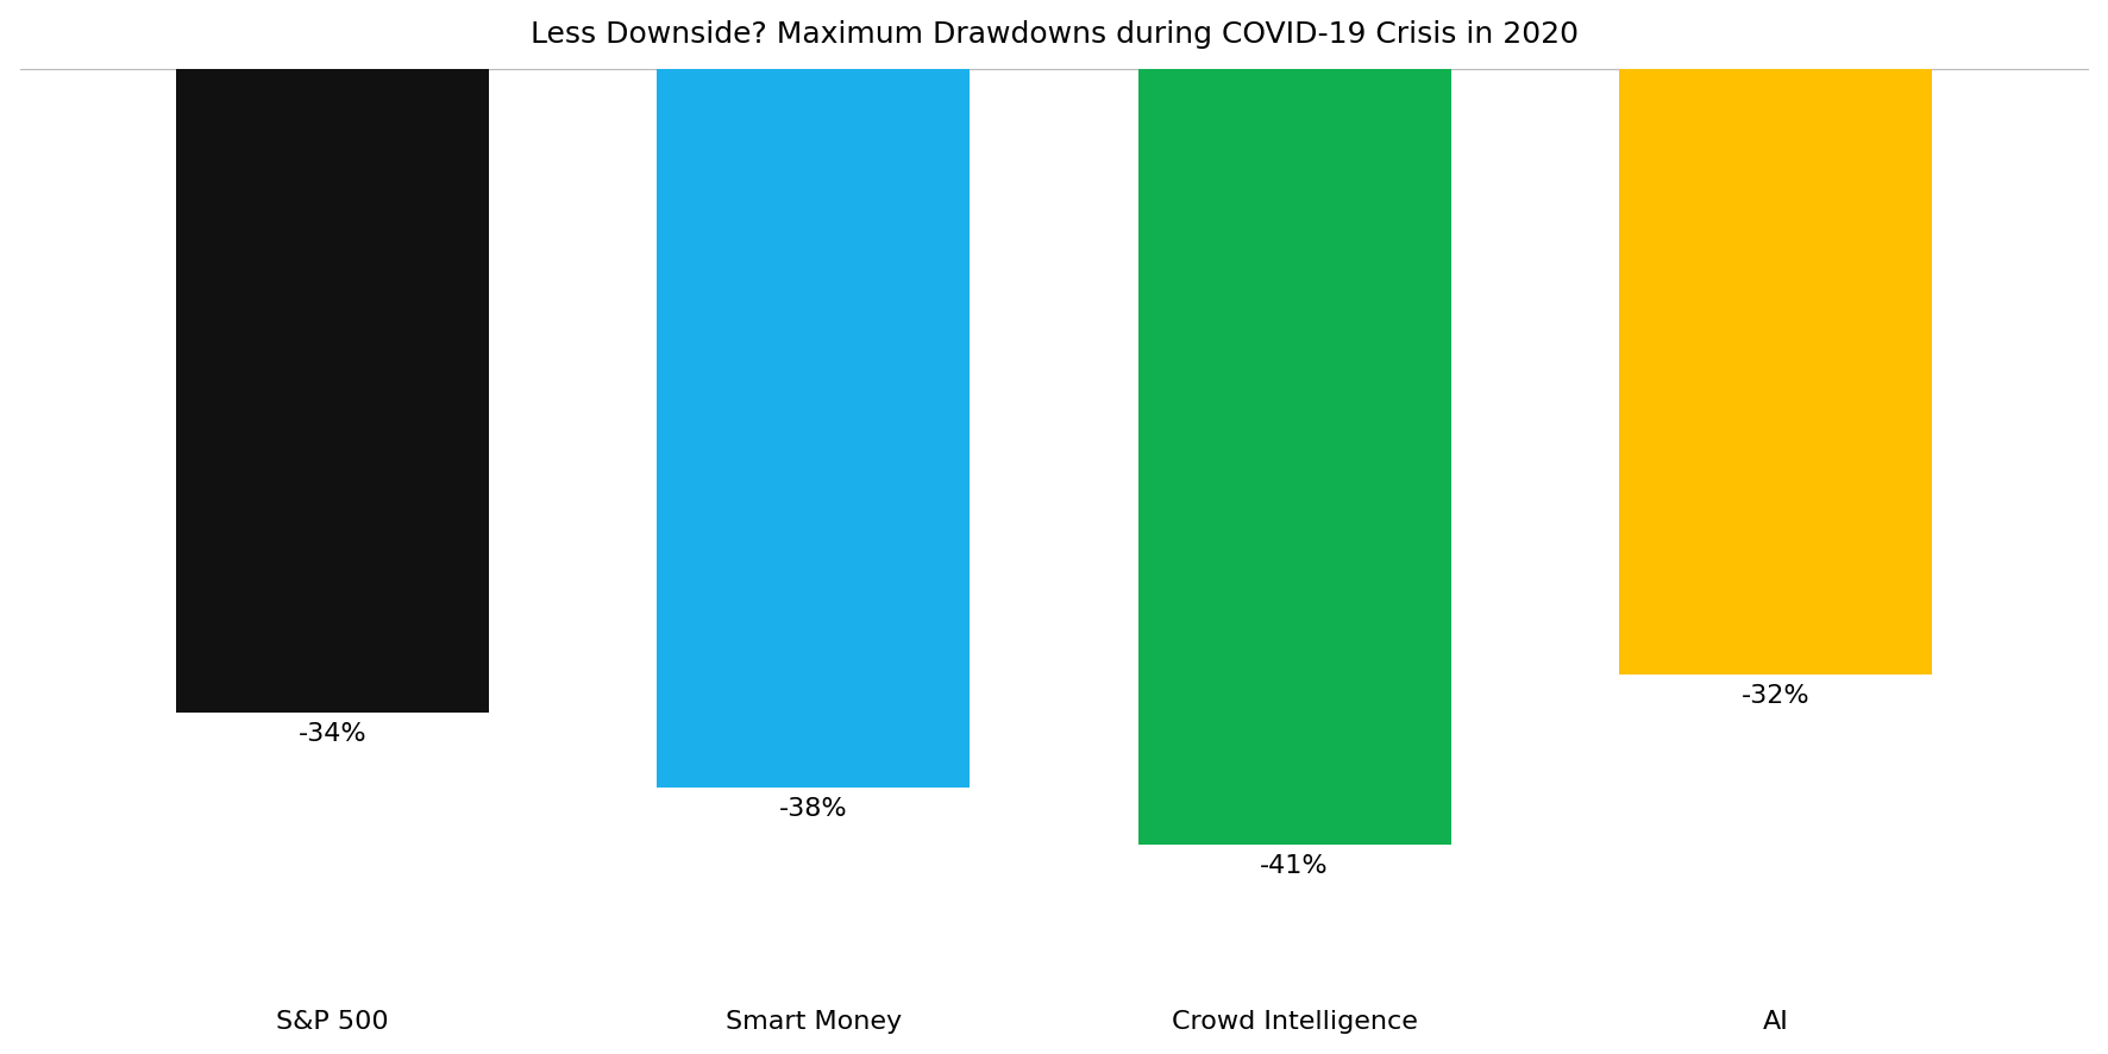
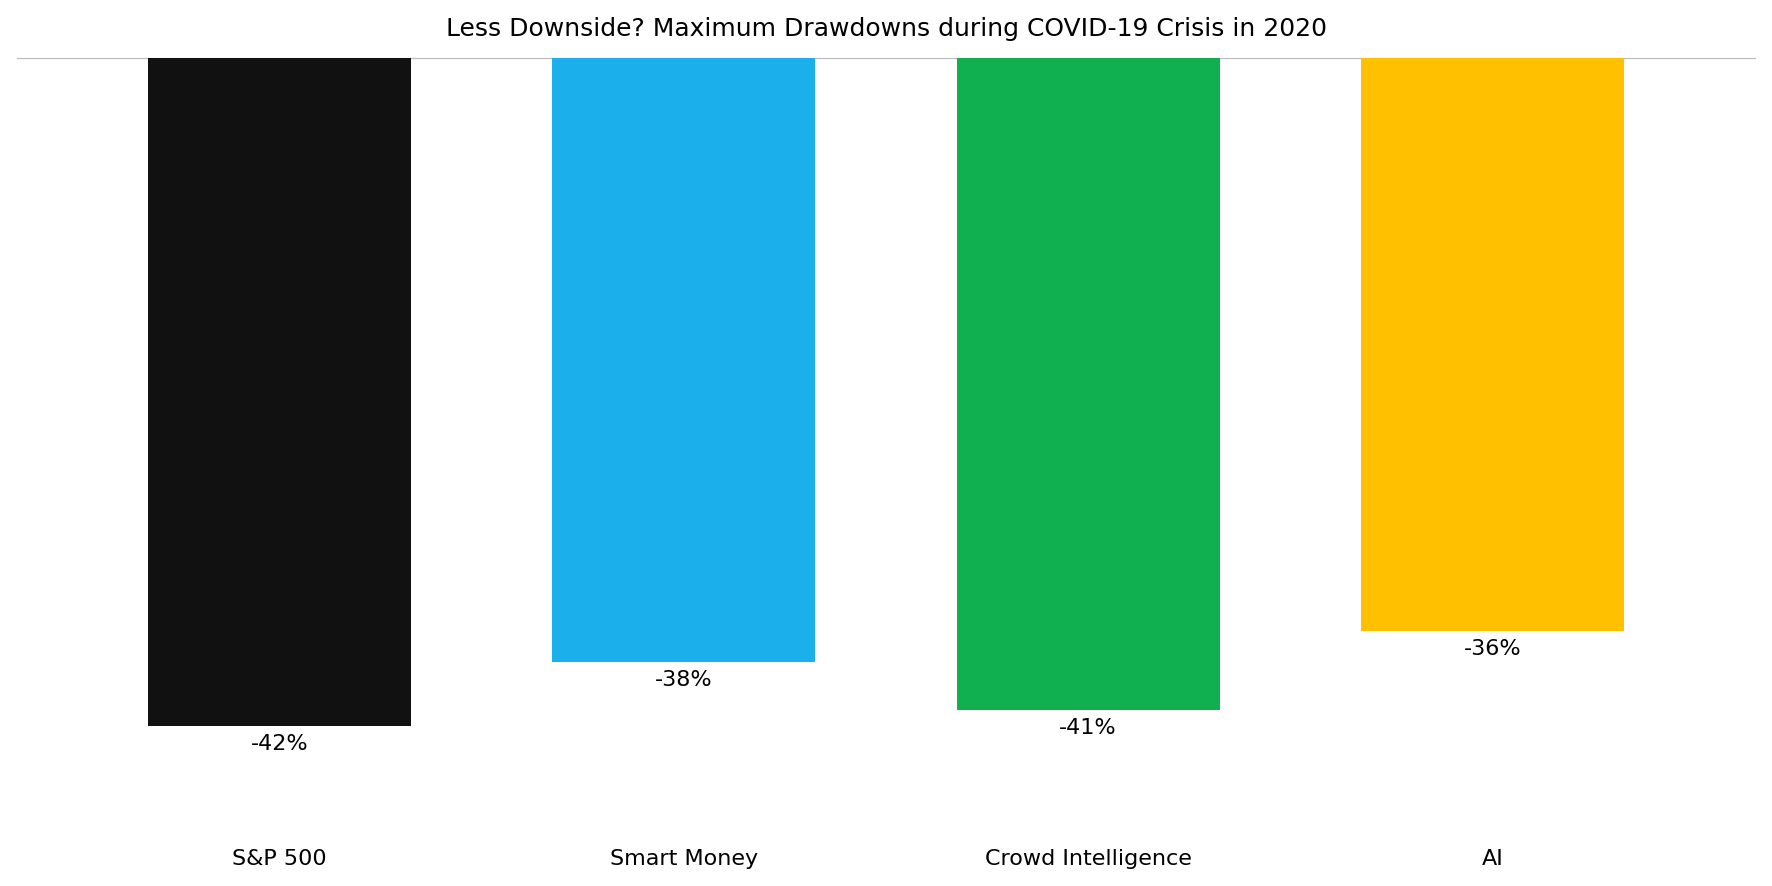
S&P 500: -34% -> -42%
AI: -32% -> -36%
